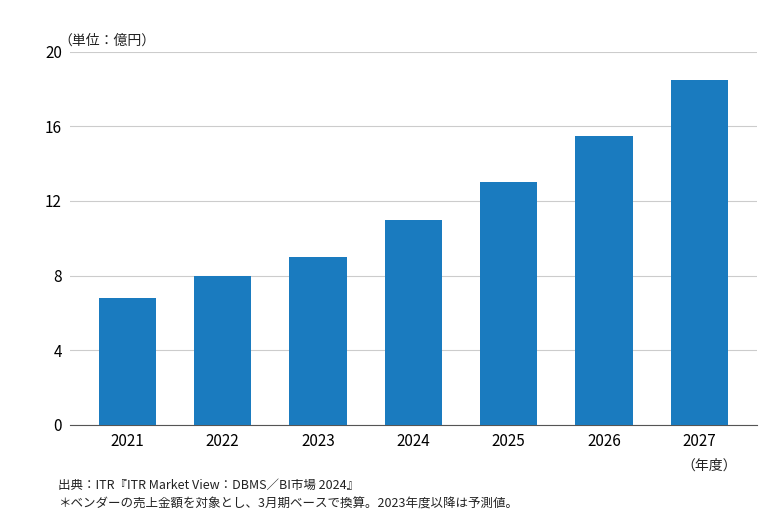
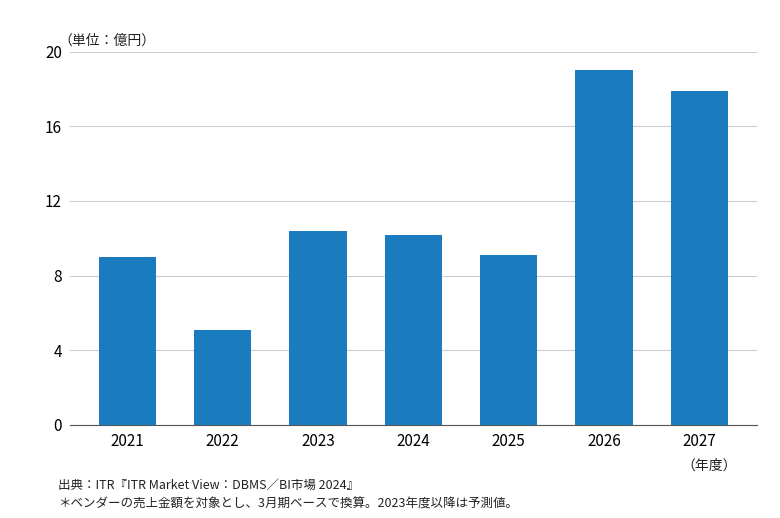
2021: 6.8 -> 9.0
2022: 8.0 -> 5.1
2023: 9.0 -> 10.4
2024: 11.0 -> 10.2
2025: 13.0 -> 9.1
2026: 15.5 -> 19.0
2027: 18.5 -> 17.9
